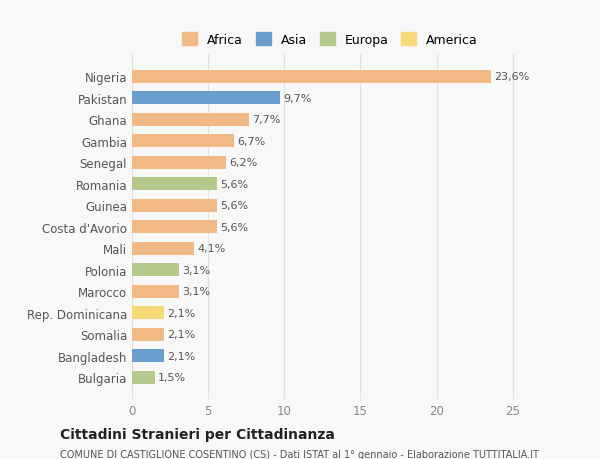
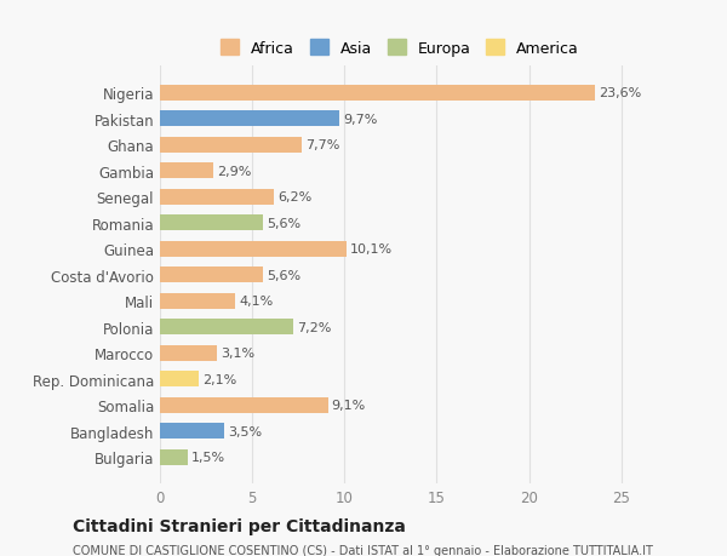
Gambia: 6,7% -> 2,9%
Guinea: 5,6% -> 10,1%
Polonia: 3,1% -> 7,2%
Somalia: 2,1% -> 9,1%
Bangladesh: 2,1% -> 3,5%
